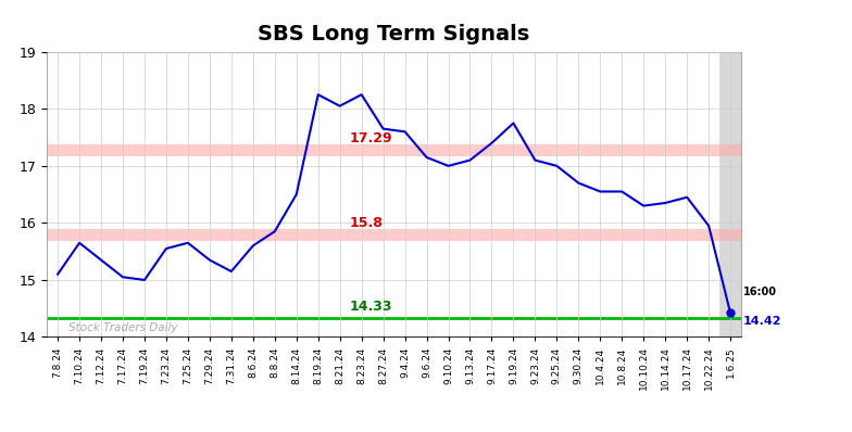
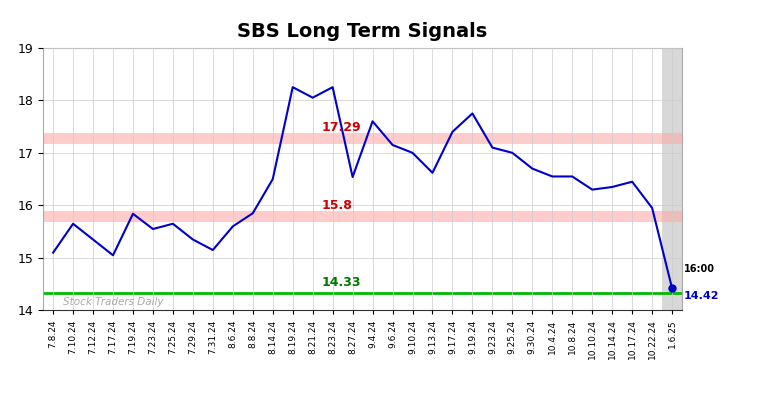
7.19.24: 15.00 -> 15.84
8.27.24: 17.65 -> 16.54
9.13.24: 17.10 -> 16.62
